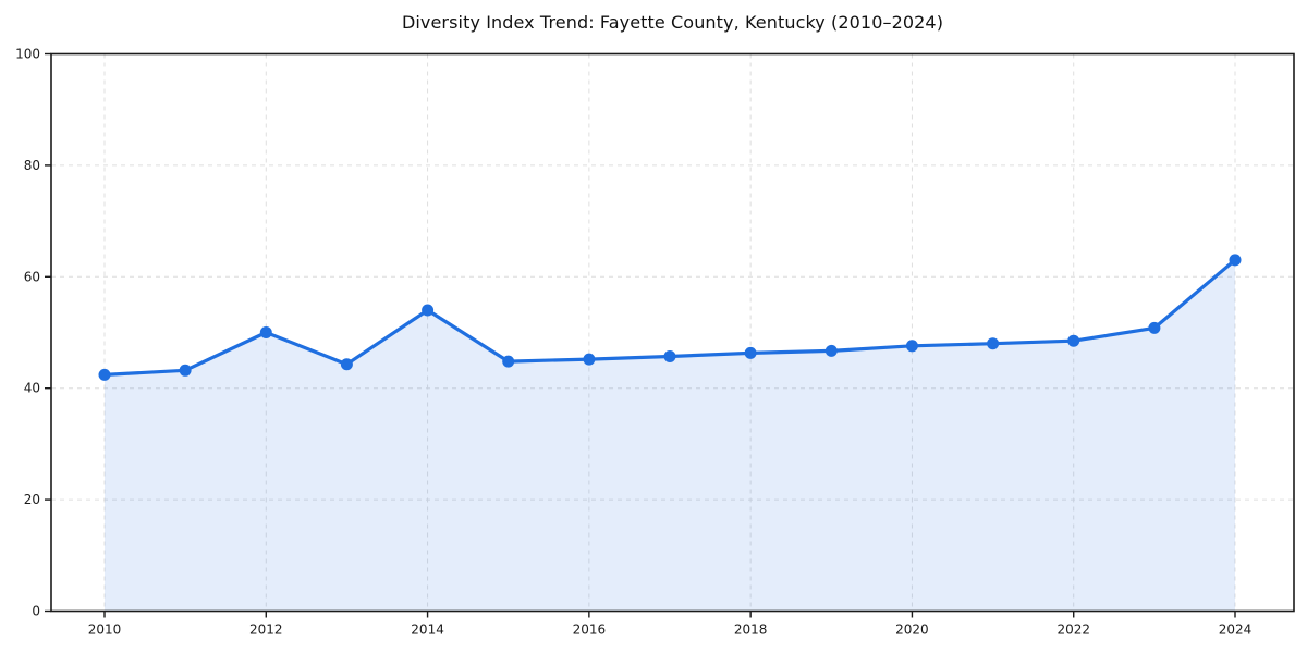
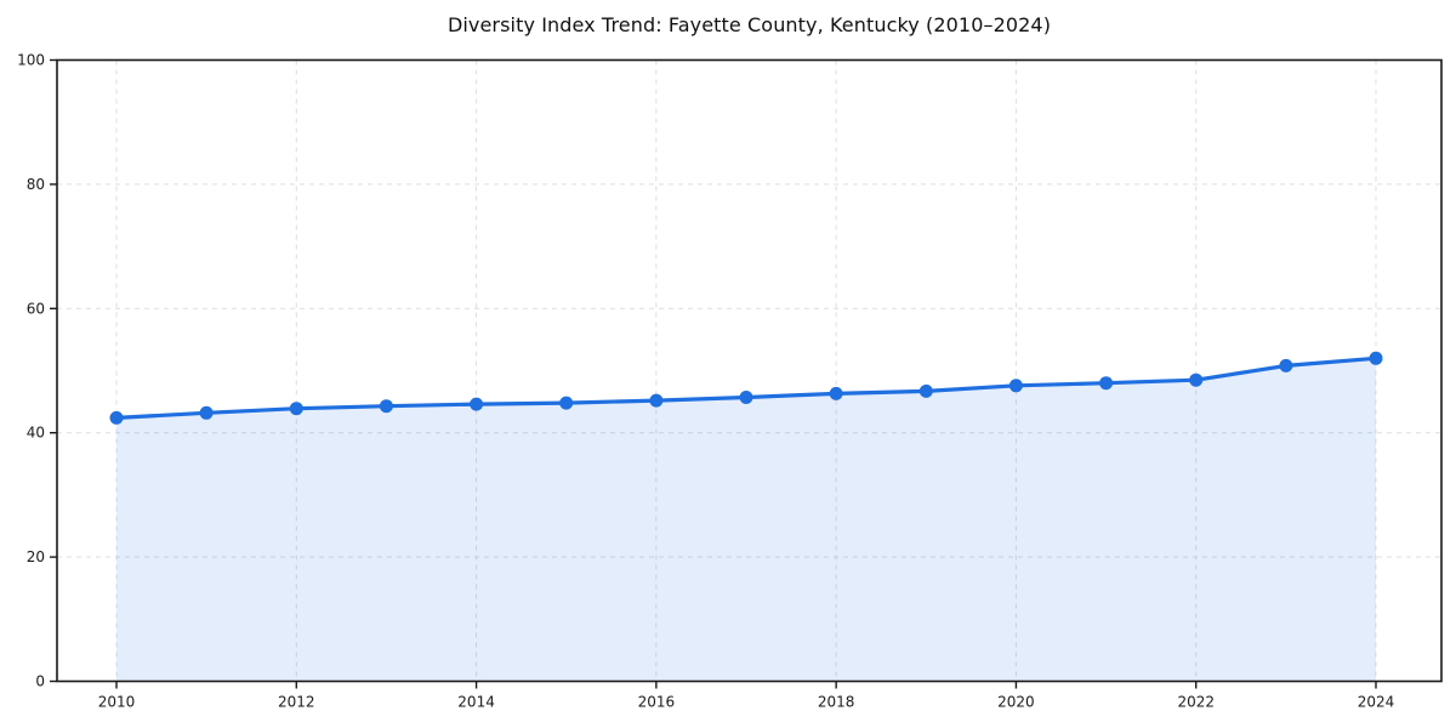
2012: 50 -> 44
2014: 54 -> 45
2024: 63 -> 52
